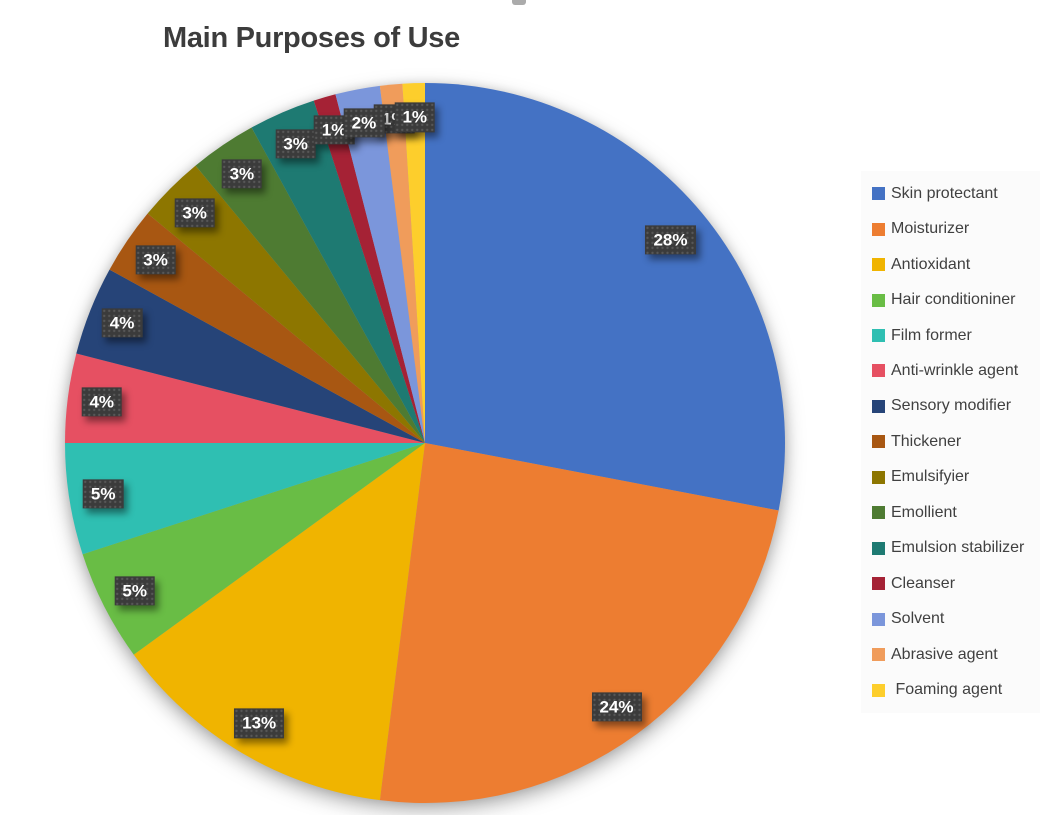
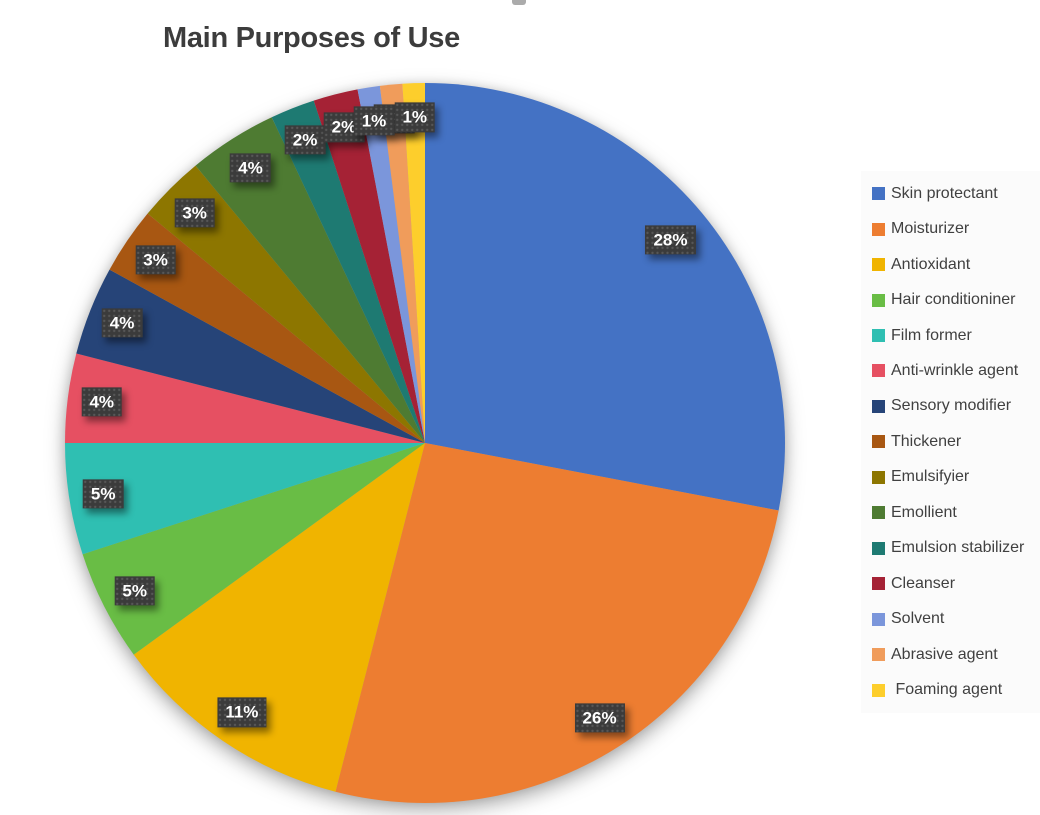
Moisturizer: 24% -> 26%
Antioxidant: 13% -> 11%
Emollient: 3% -> 4%
Emulsion stabilizer: 3% -> 2%
Cleanser: 1% -> 2%
Solvent: 2% -> 1%
